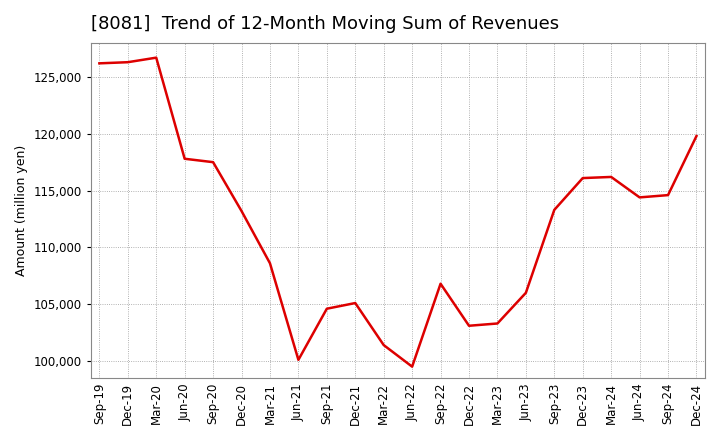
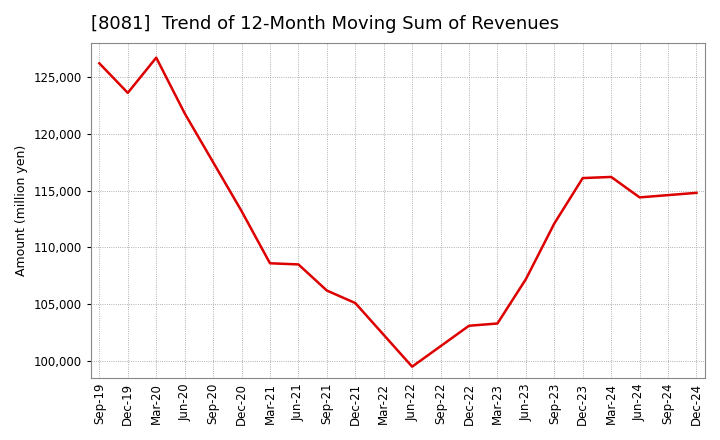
Dec-19: 126,300 -> 123,600
Jun-20: 117,800 -> 121,800
Jun-21: 100,100 -> 108,500
Sep-21: 104,600 -> 106,200
Mar-22: 101,400 -> 102,300
Sep-22: 106,800 -> 101,300
Jun-23: 106,000 -> 107,200
Sep-23: 113,300 -> 112,100
Dec-24: 119,800 -> 114,800
